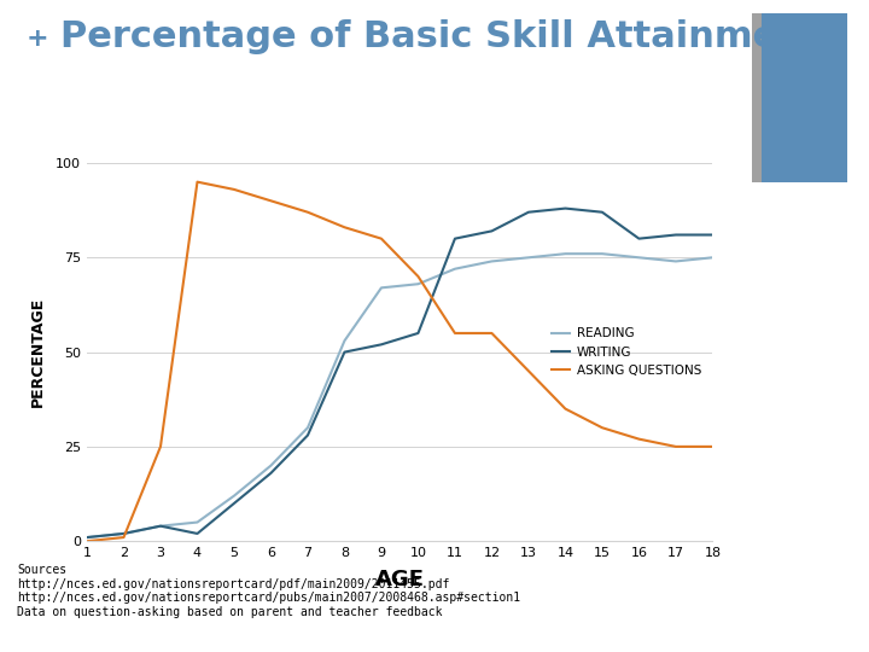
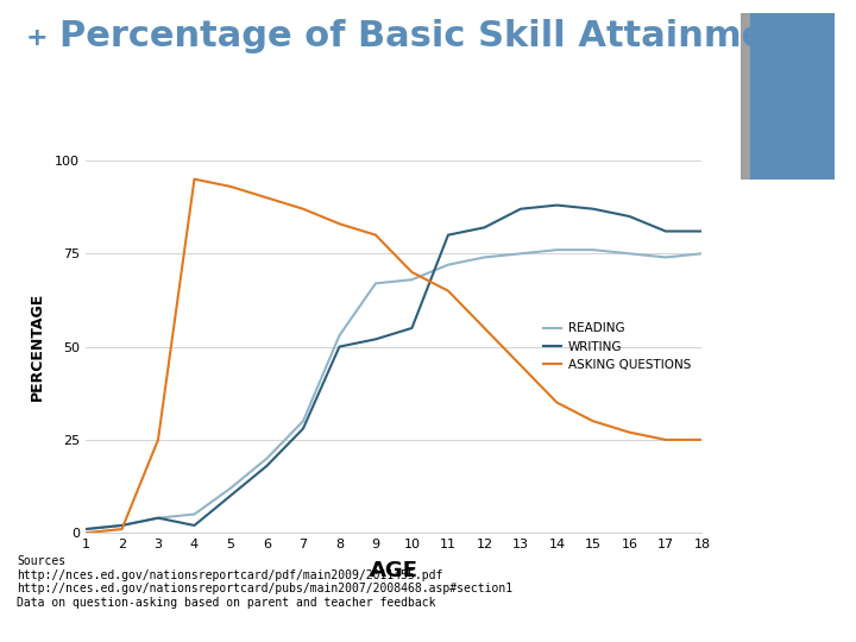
ASKING QUESTIONS/11: 55 -> 65
WRITING/16: 80 -> 85
